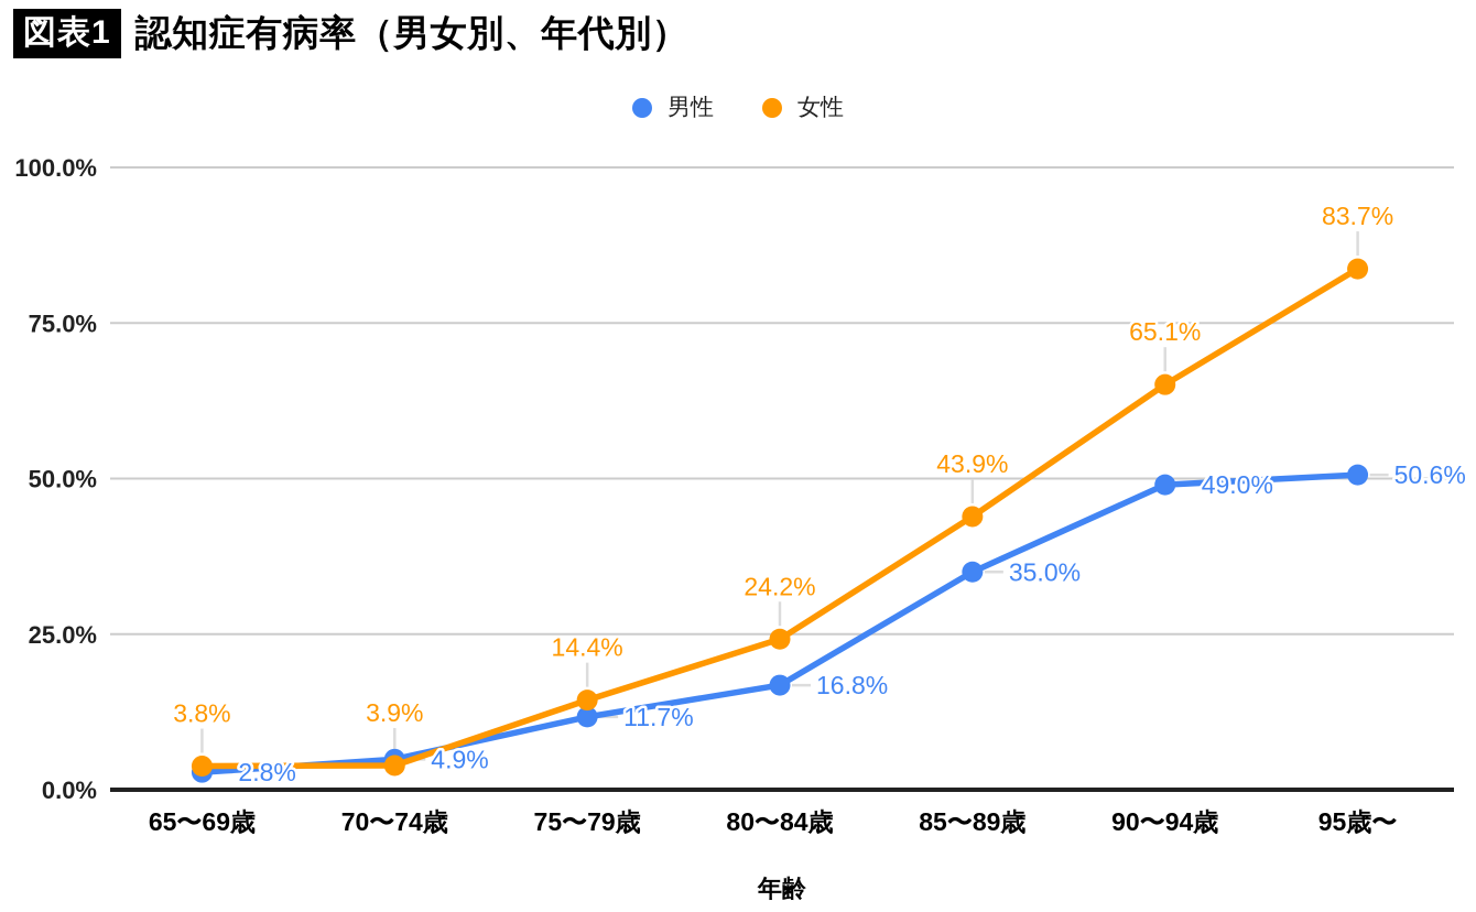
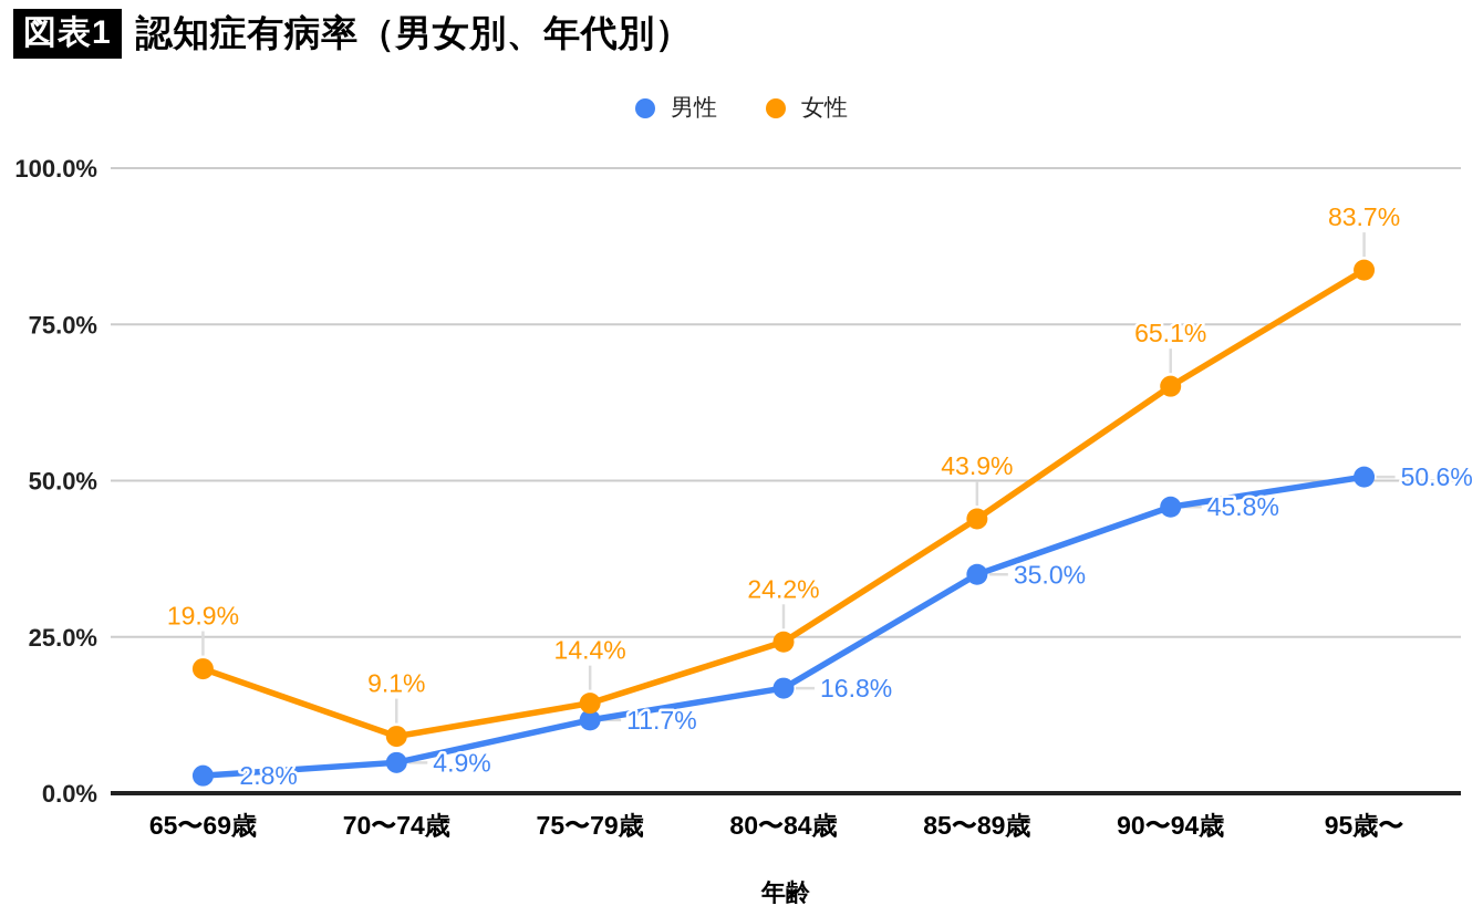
女性/65〜69歳: 3.8% -> 19.9%
女性/70〜74歳: 3.9% -> 9.1%
男性/90〜94歳: 49.0% -> 45.8%
